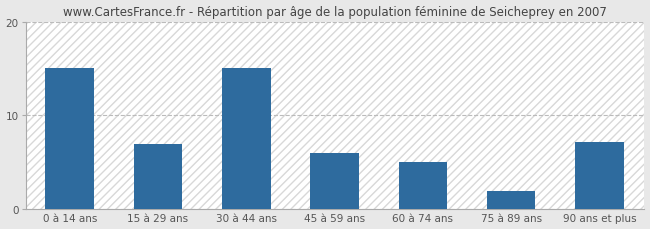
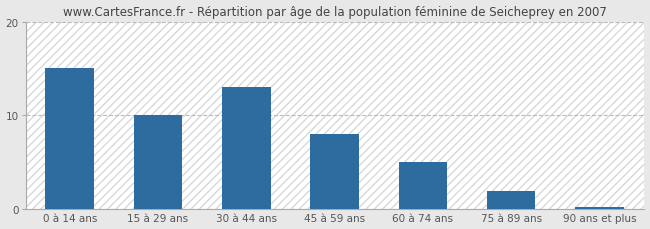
15 à 29 ans: 7.0 -> 10.0
30 à 44 ans: 15.0 -> 13.0
45 à 59 ans: 6.0 -> 8.0
90 ans et plus: 7.2 -> 0.2
